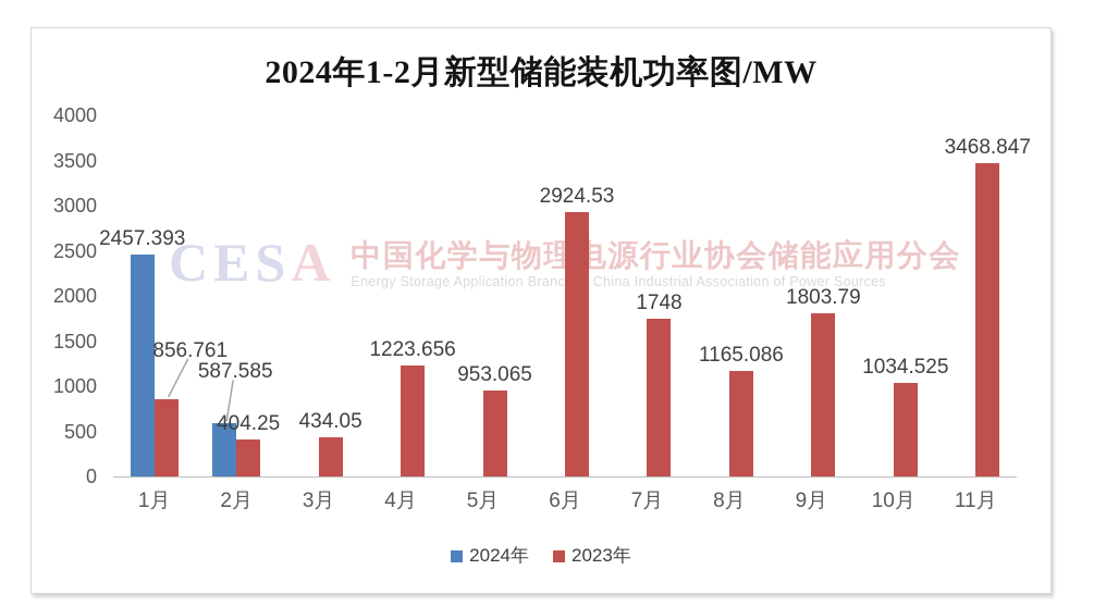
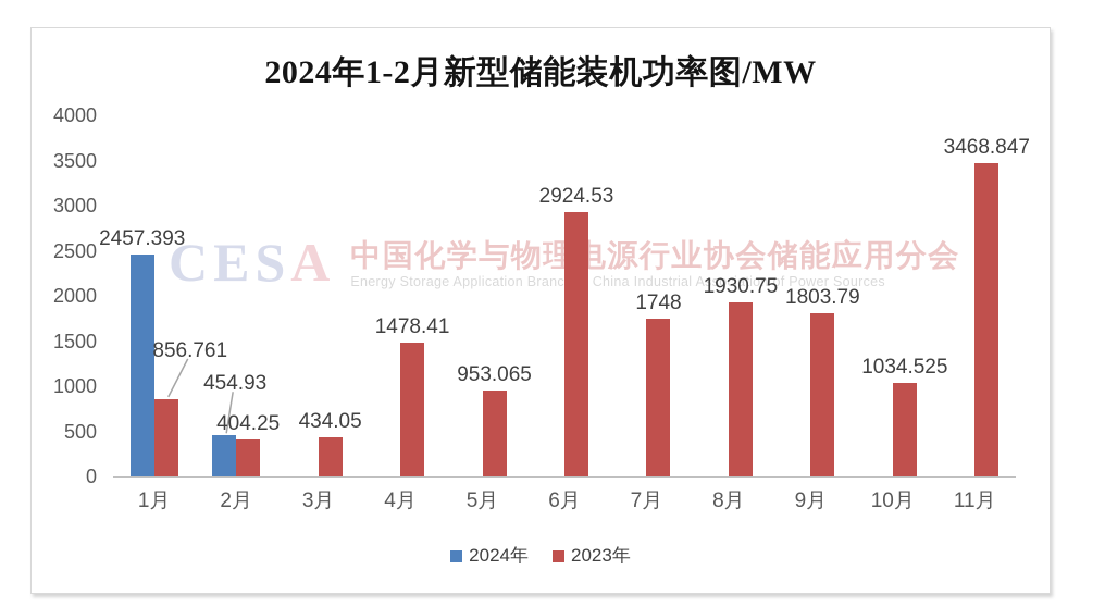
2024年/2月: 587.585 -> 454.93
2023年/4月: 1223.656 -> 1478.41
2023年/8月: 1165.086 -> 1930.75
